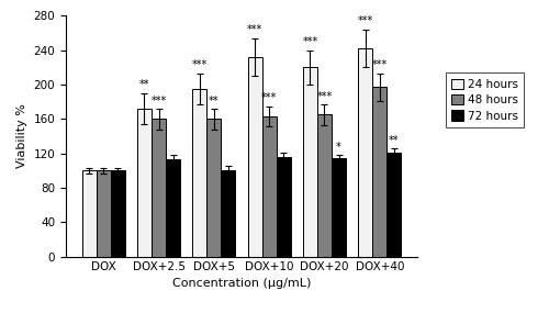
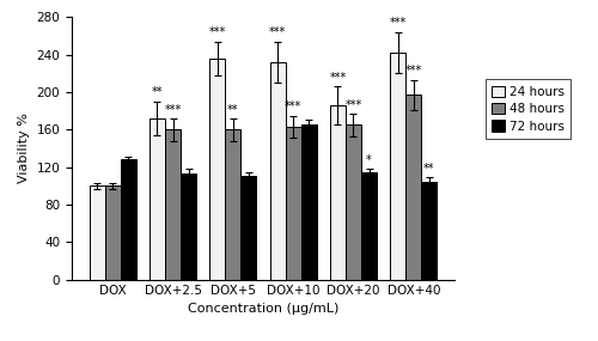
72 hours/DOX: 100 -> 128
24 hours/DOX+5: 195 -> 236
72 hours/DOX+5: 100 -> 110
72 hours/DOX+10: 116 -> 166
24 hours/DOX+20: 220 -> 186
72 hours/DOX+40: 121 -> 104
